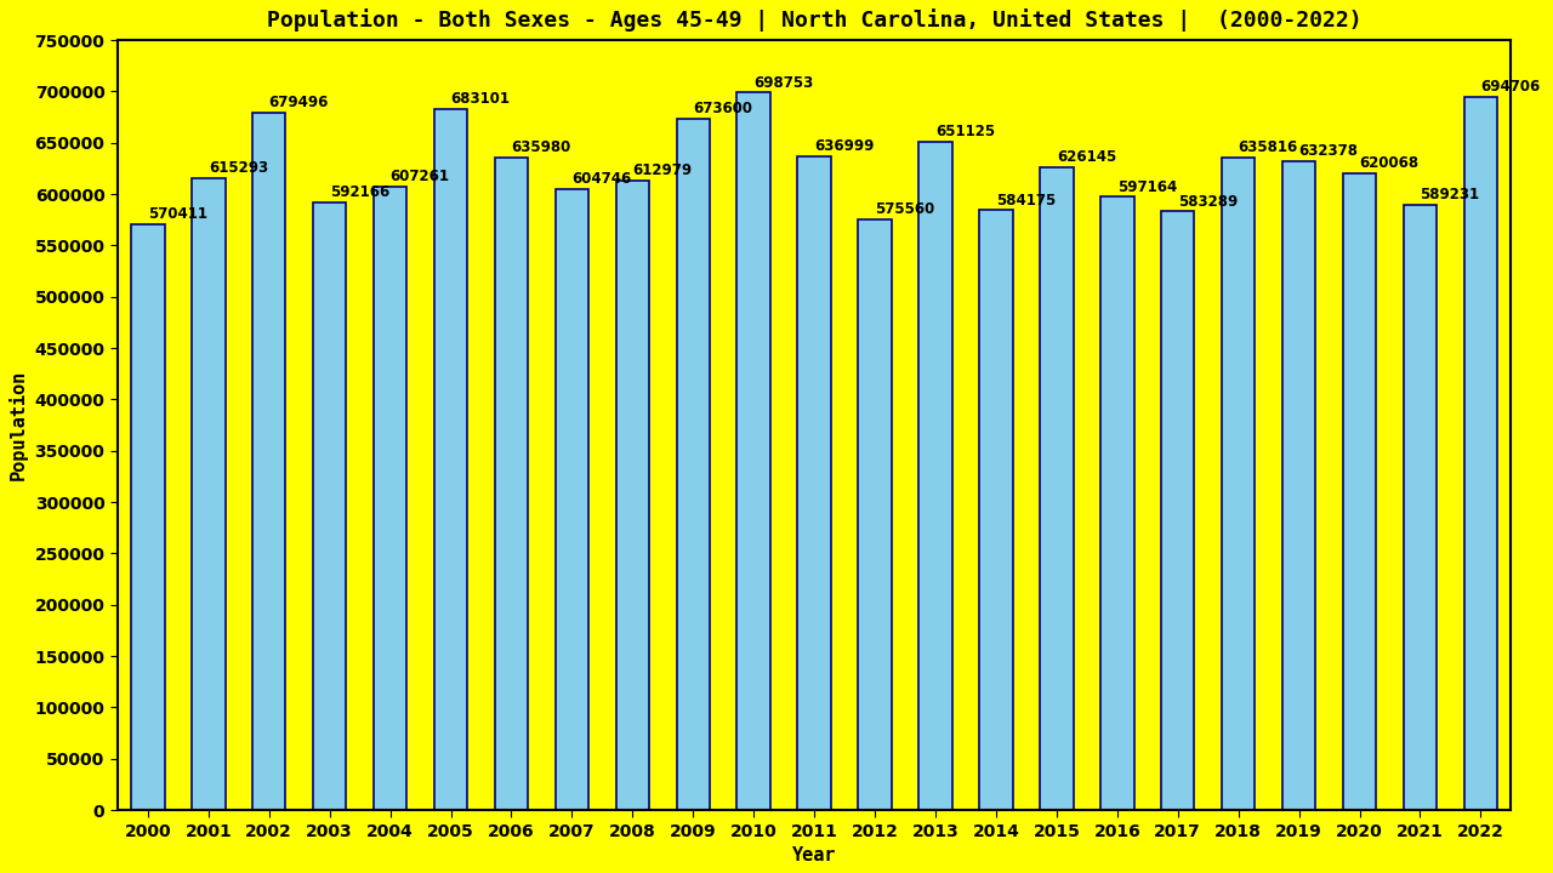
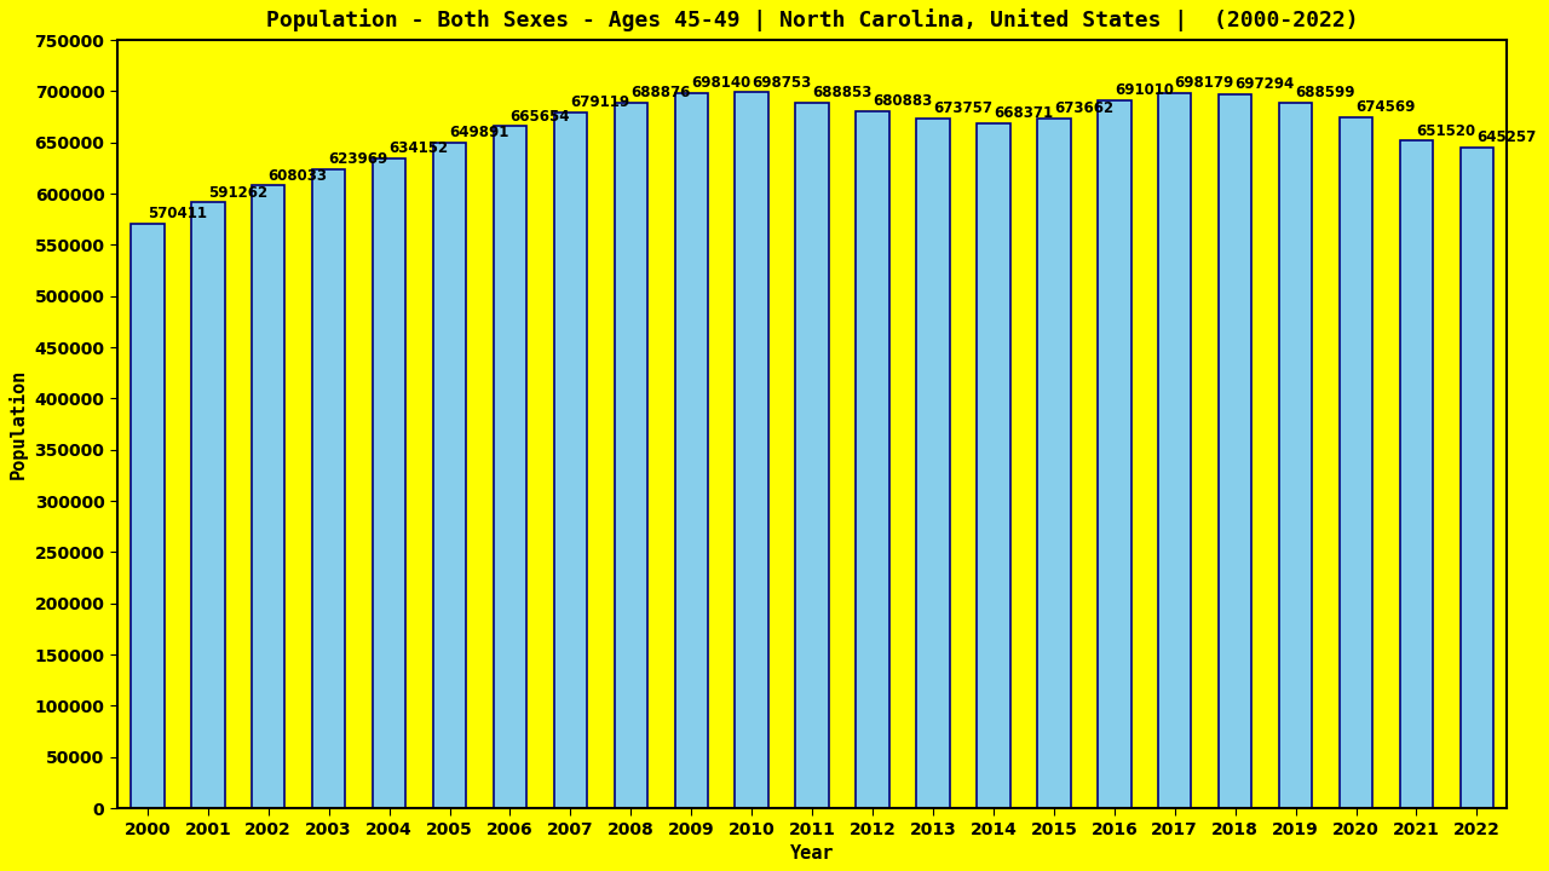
2001: 615293 -> 591262
2002: 679496 -> 608033
2003: 592166 -> 623969
2004: 607261 -> 634152
2005: 683101 -> 649891
2006: 635980 -> 665654
2007: 604746 -> 679119
2008: 612979 -> 688876
2009: 673600 -> 698140
2011: 636999 -> 688853
2012: 575560 -> 680883
2013: 651125 -> 673757
2014: 584175 -> 668371
2015: 626145 -> 673662
2016: 597164 -> 691010
2017: 583289 -> 698179
2018: 635816 -> 697294
2019: 632378 -> 688599
2020: 620068 -> 674569
2021: 589231 -> 651520
2022: 694706 -> 645257
